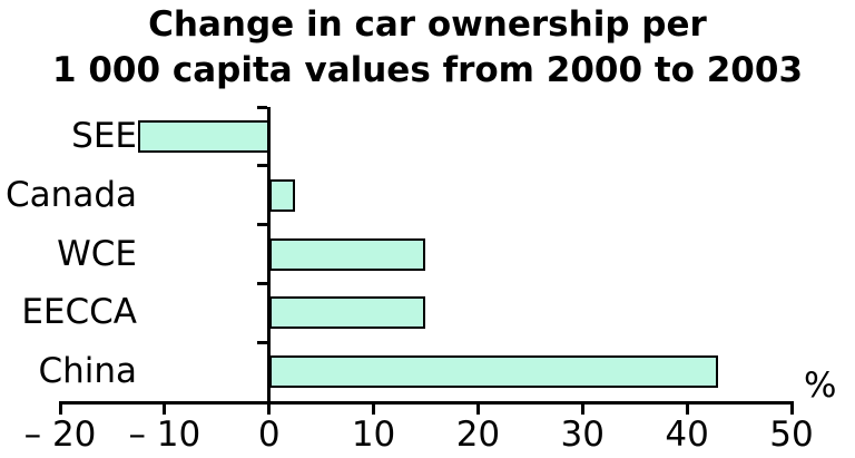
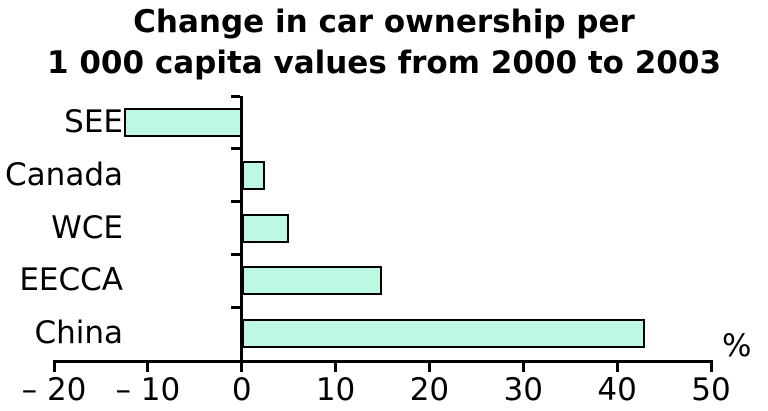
WCE: 15 -> 5
